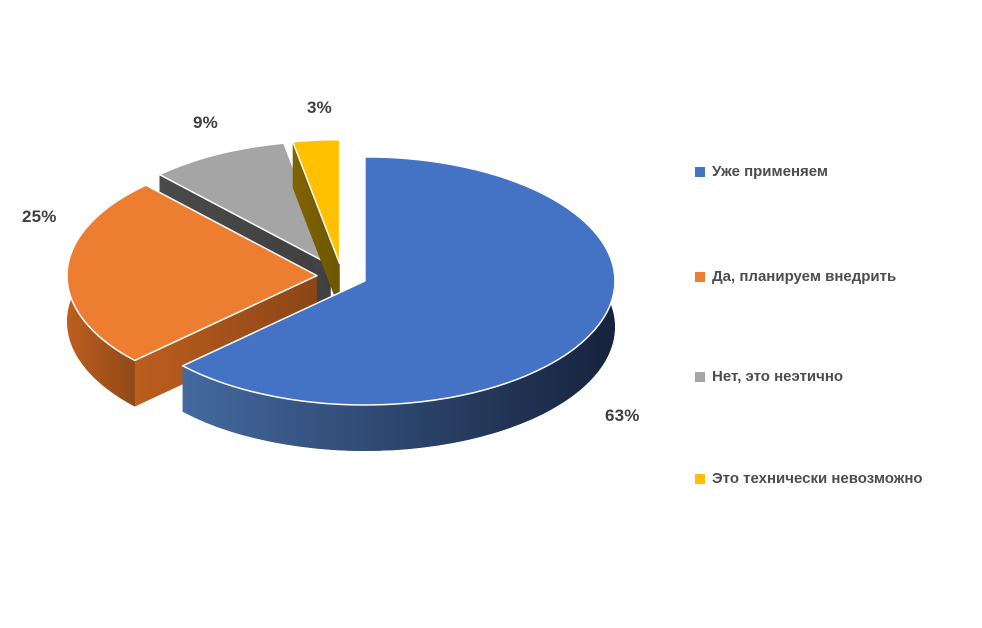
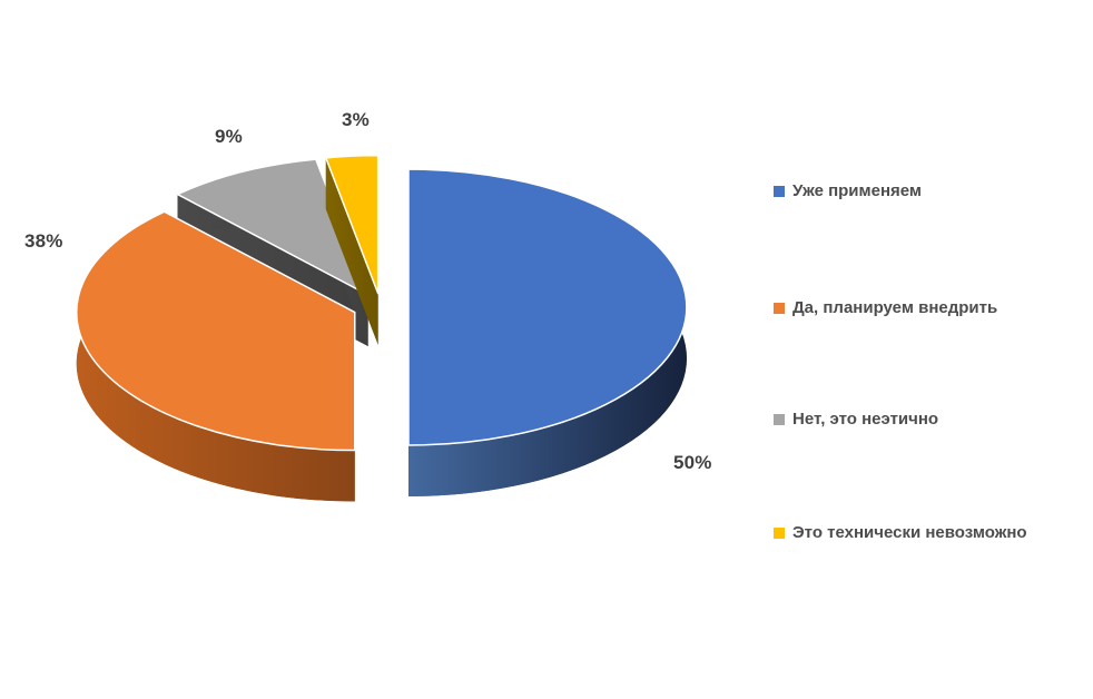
Уже применяем: 63% -> 50%
Да, планируем внедрить: 25% -> 38%
